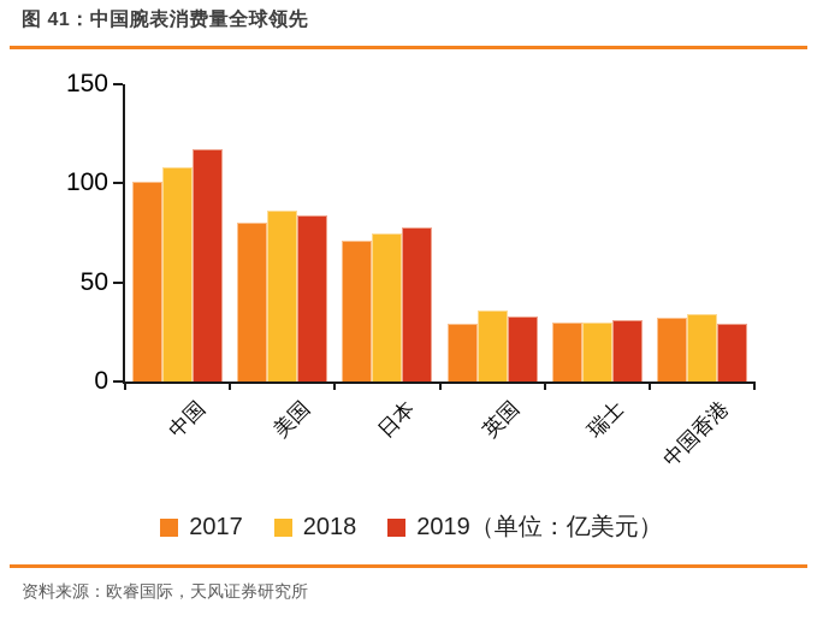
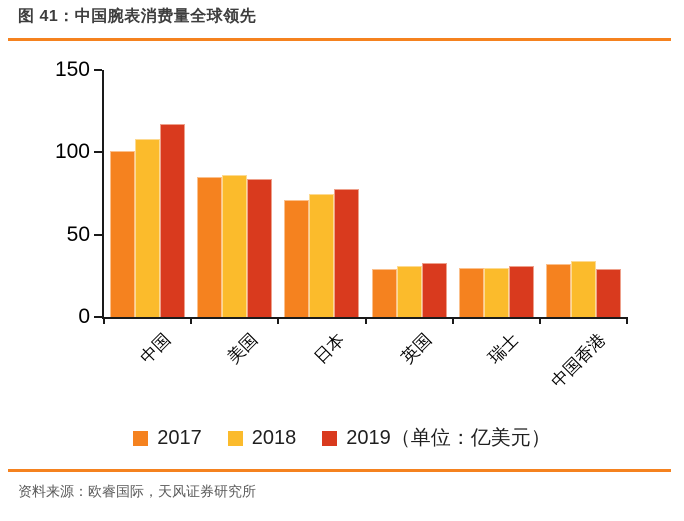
2017/美国: 80 -> 85
2018/英国: 36 -> 31
